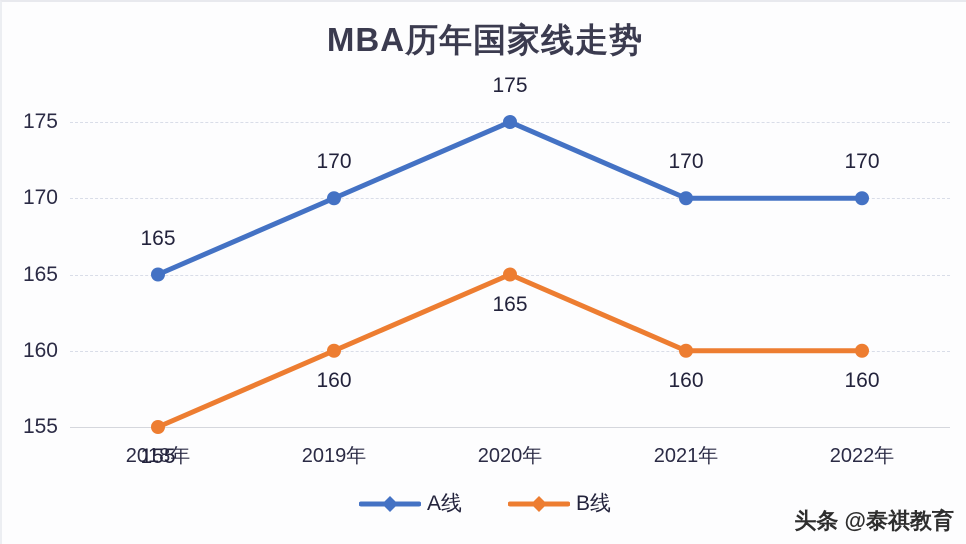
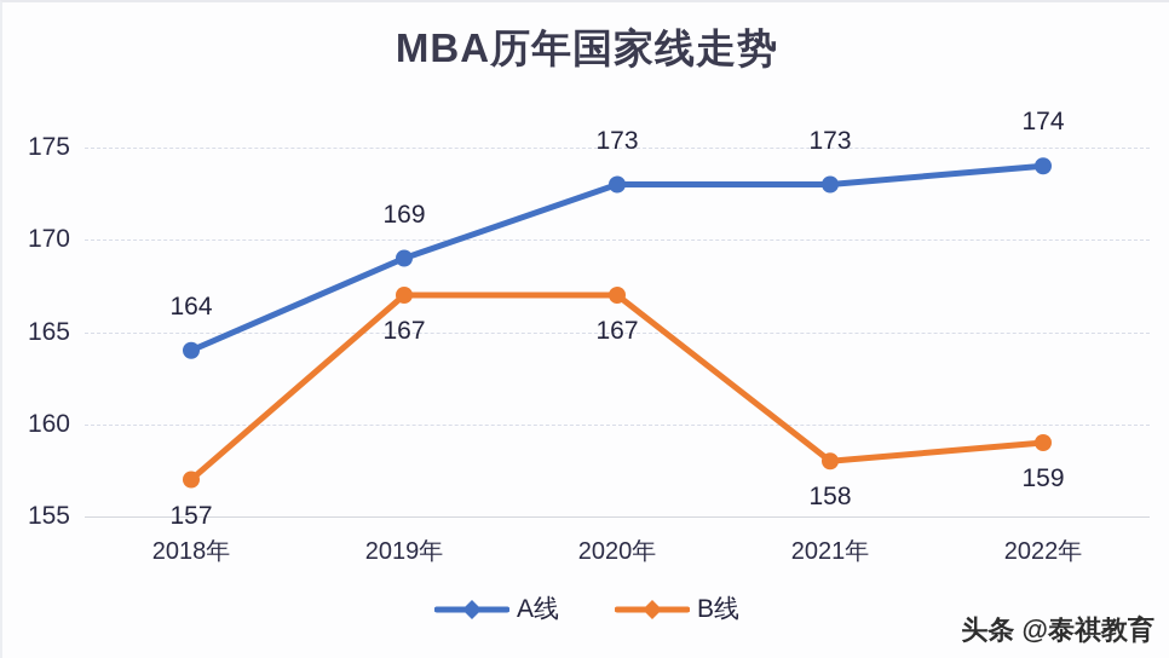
A线/2018年: 165 -> 164
B线/2018年: 155 -> 157
A线/2019年: 170 -> 169
B线/2019年: 160 -> 167
A线/2020年: 175 -> 173
B线/2020年: 165 -> 167
A线/2021年: 170 -> 173
B线/2021年: 160 -> 158
A线/2022年: 170 -> 174
B线/2022年: 160 -> 159
